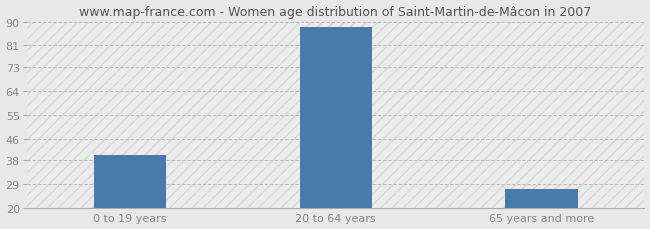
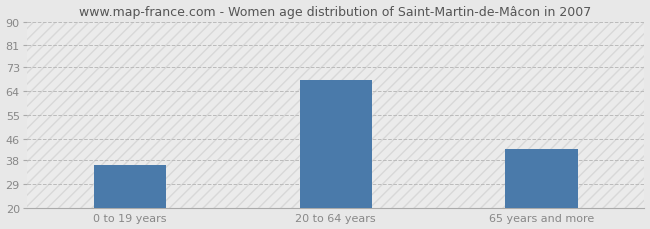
0 to 19 years: 40 -> 36
20 to 64 years: 88 -> 68
65 years and more: 27 -> 42
